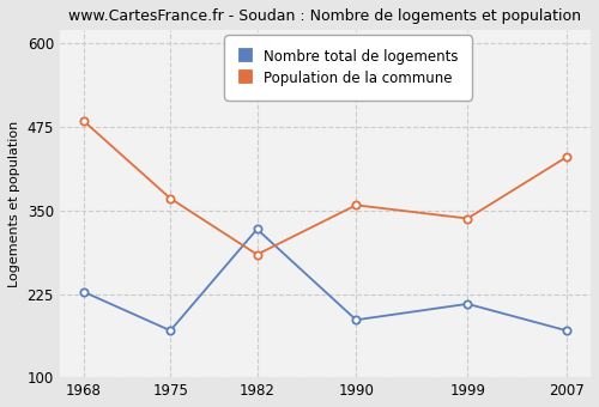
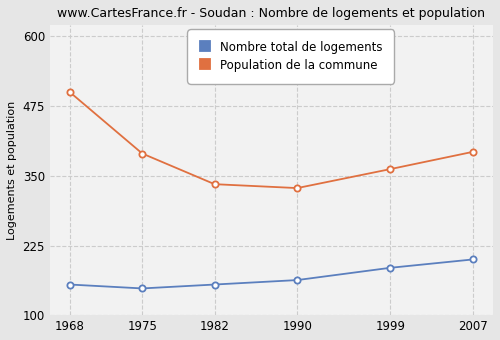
Nombre total de logements/1968: 228 -> 155
Population de la commune/1968: 484 -> 500
Nombre total de logements/1975: 170 -> 148
Population de la commune/1975: 368 -> 390
Nombre total de logements/1982: 322 -> 155
Population de la commune/1982: 284 -> 335
Nombre total de logements/1990: 186 -> 163
Population de la commune/1990: 358 -> 328
Nombre total de logements/1999: 210 -> 185
Population de la commune/1999: 338 -> 362
Nombre total de logements/2007: 170 -> 200
Population de la commune/2007: 430 -> 393
